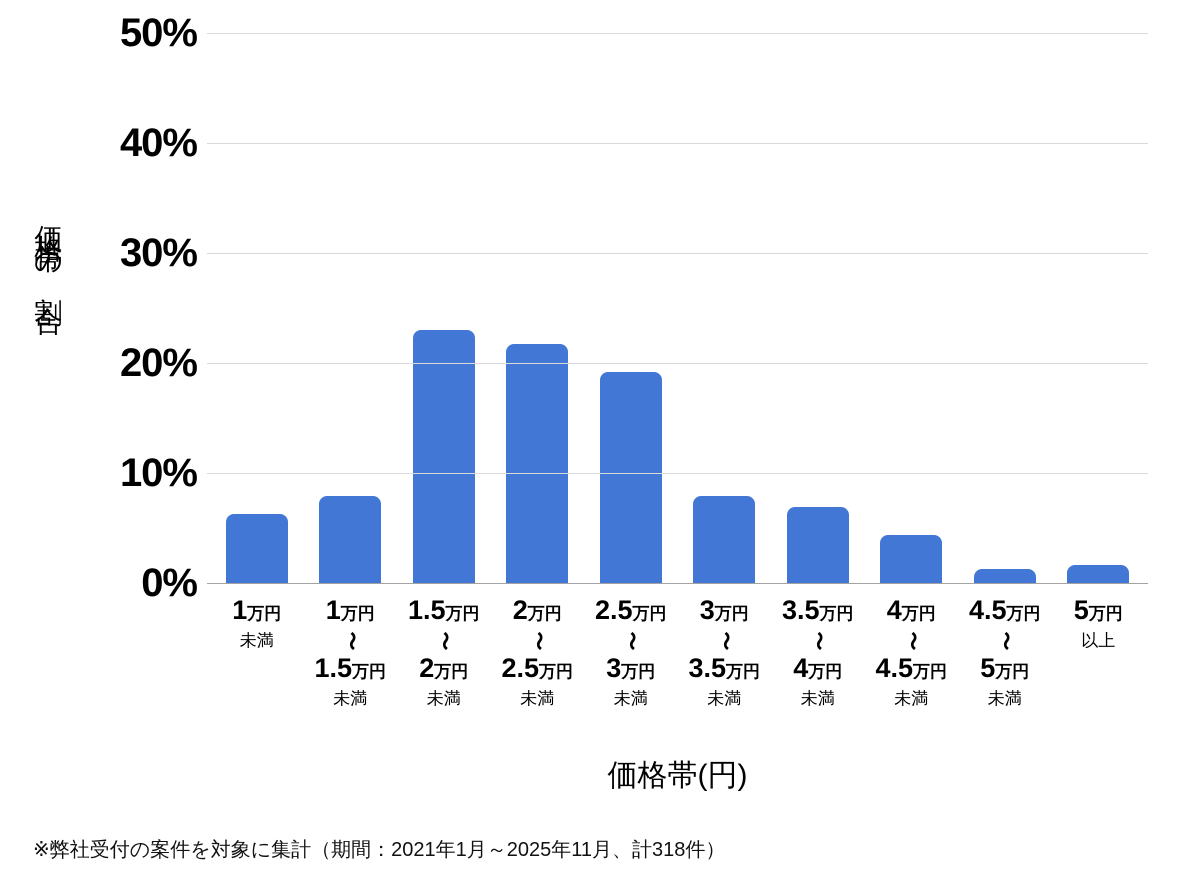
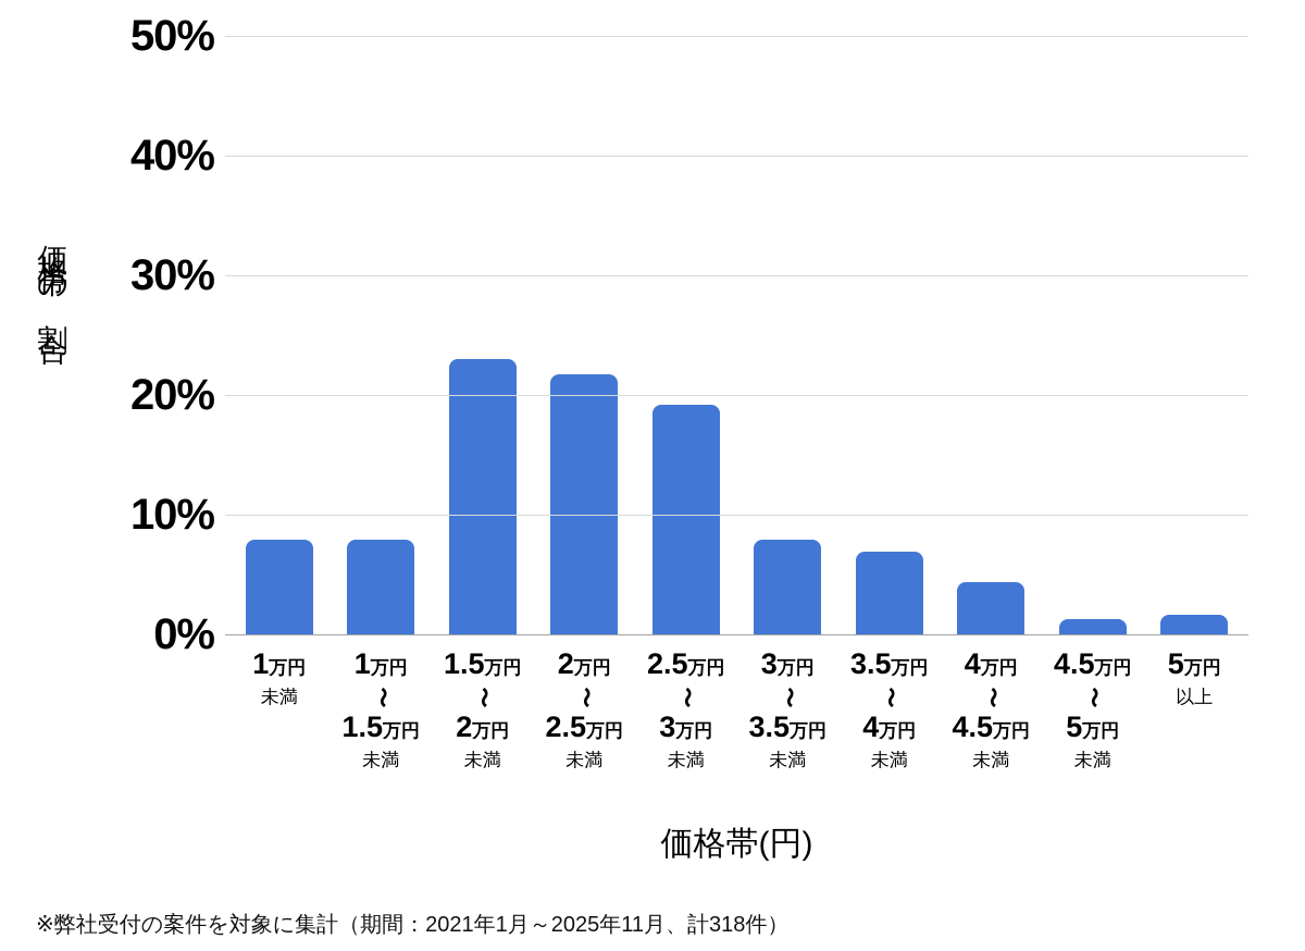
1万円未満: 6,3% -> 7,9%
